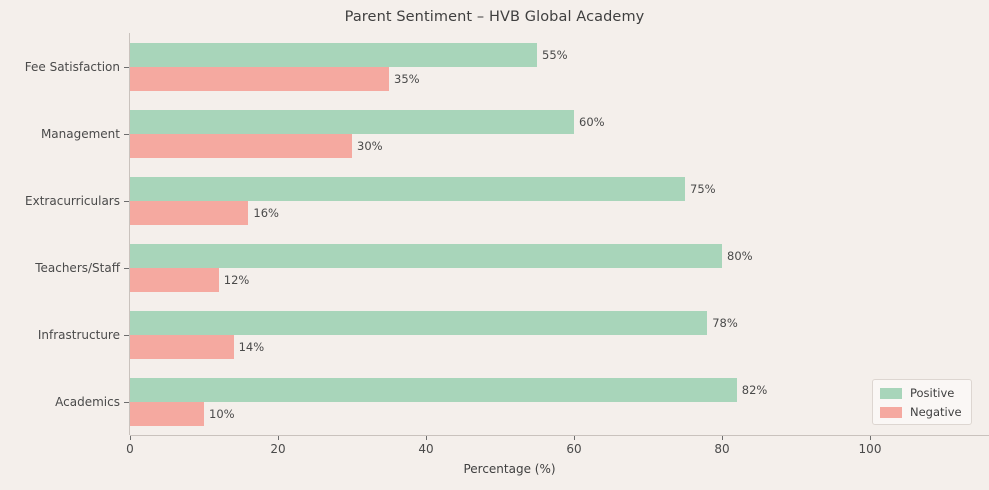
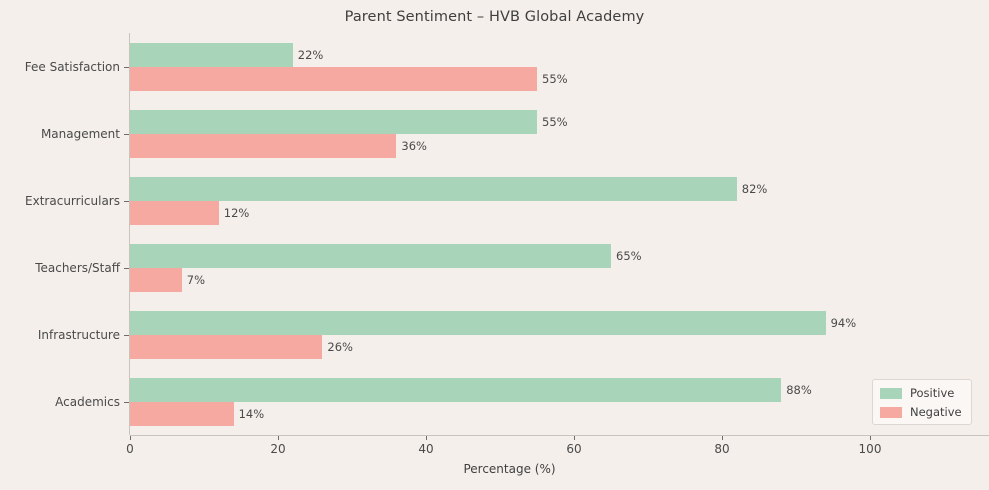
Positive/Fee Satisfaction: 55% -> 22%
Negative/Fee Satisfaction: 35% -> 55%
Positive/Management: 60% -> 55%
Negative/Management: 30% -> 36%
Positive/Extracurriculars: 75% -> 82%
Negative/Extracurriculars: 16% -> 12%
Positive/Teachers/Staff: 80% -> 65%
Negative/Teachers/Staff: 12% -> 7%
Positive/Infrastructure: 78% -> 94%
Negative/Infrastructure: 14% -> 26%
Positive/Academics: 82% -> 88%
Negative/Academics: 10% -> 14%
